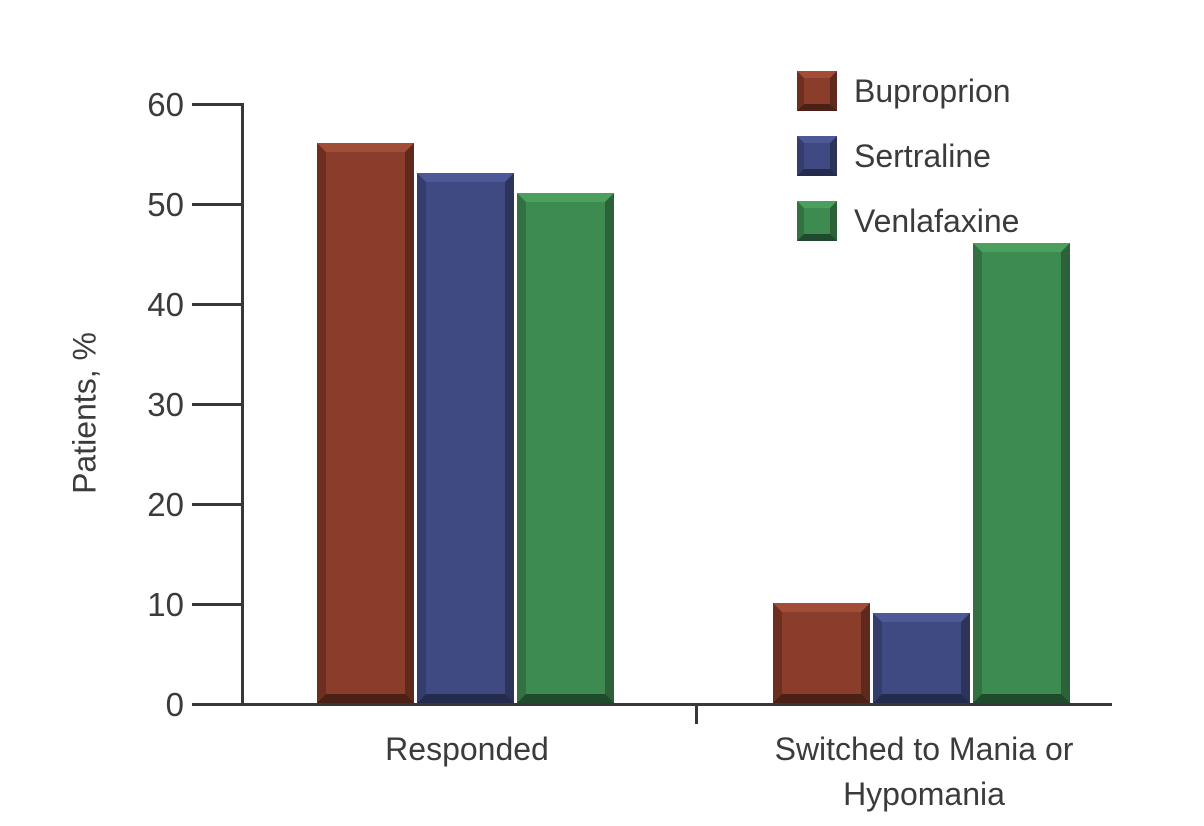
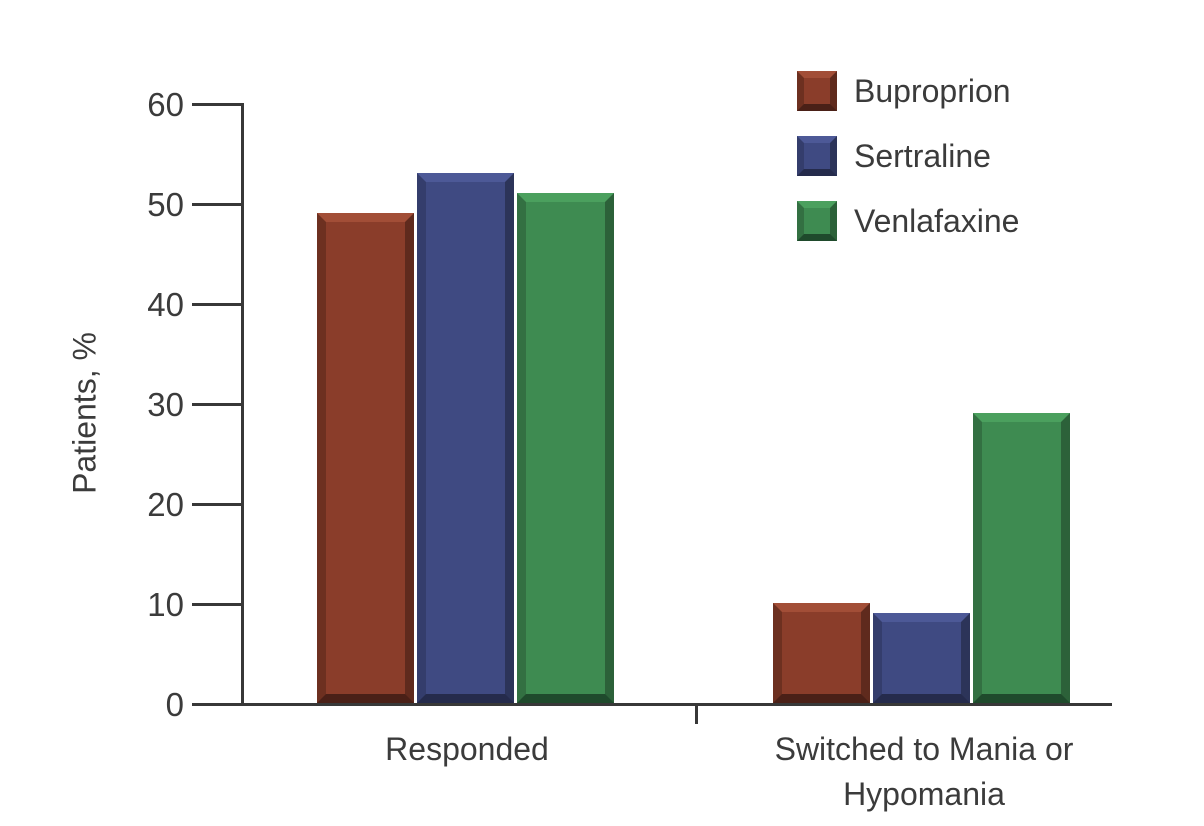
Buproprion/Responded: 56 -> 49
Venlafaxine/Switched to Mania or Hypomania: 46 -> 29
